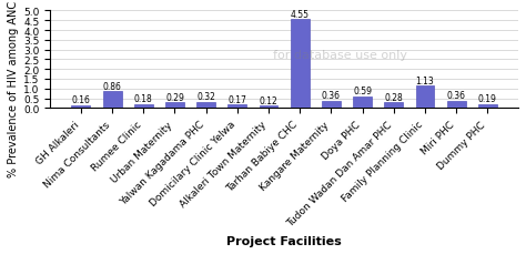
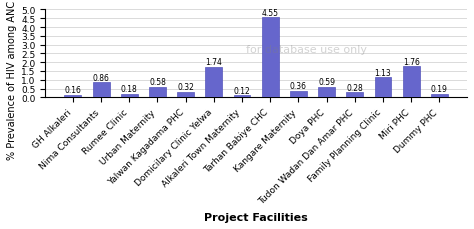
Urban Maternity: 0.29 -> 0.58
Domicilary Clinic Yelwa: 0.17 -> 1.74
Miri PHC: 0.36 -> 1.76
